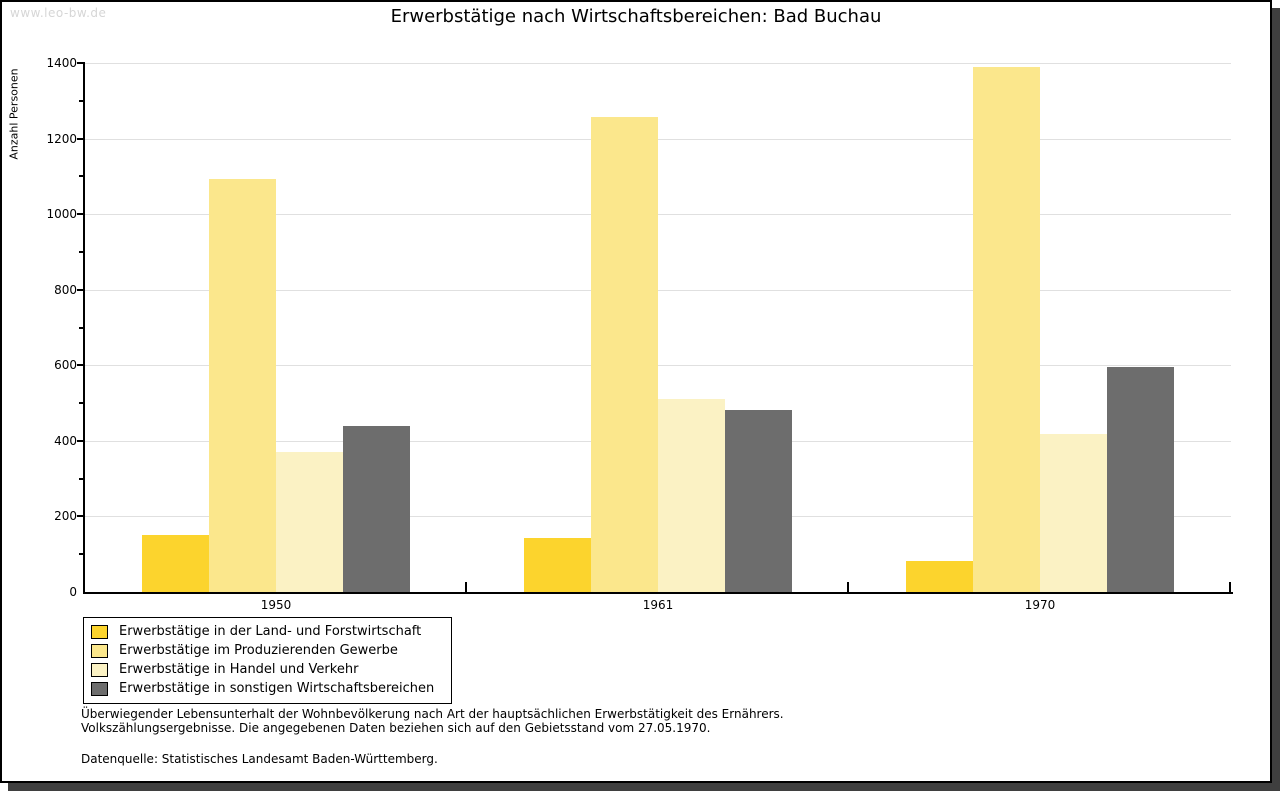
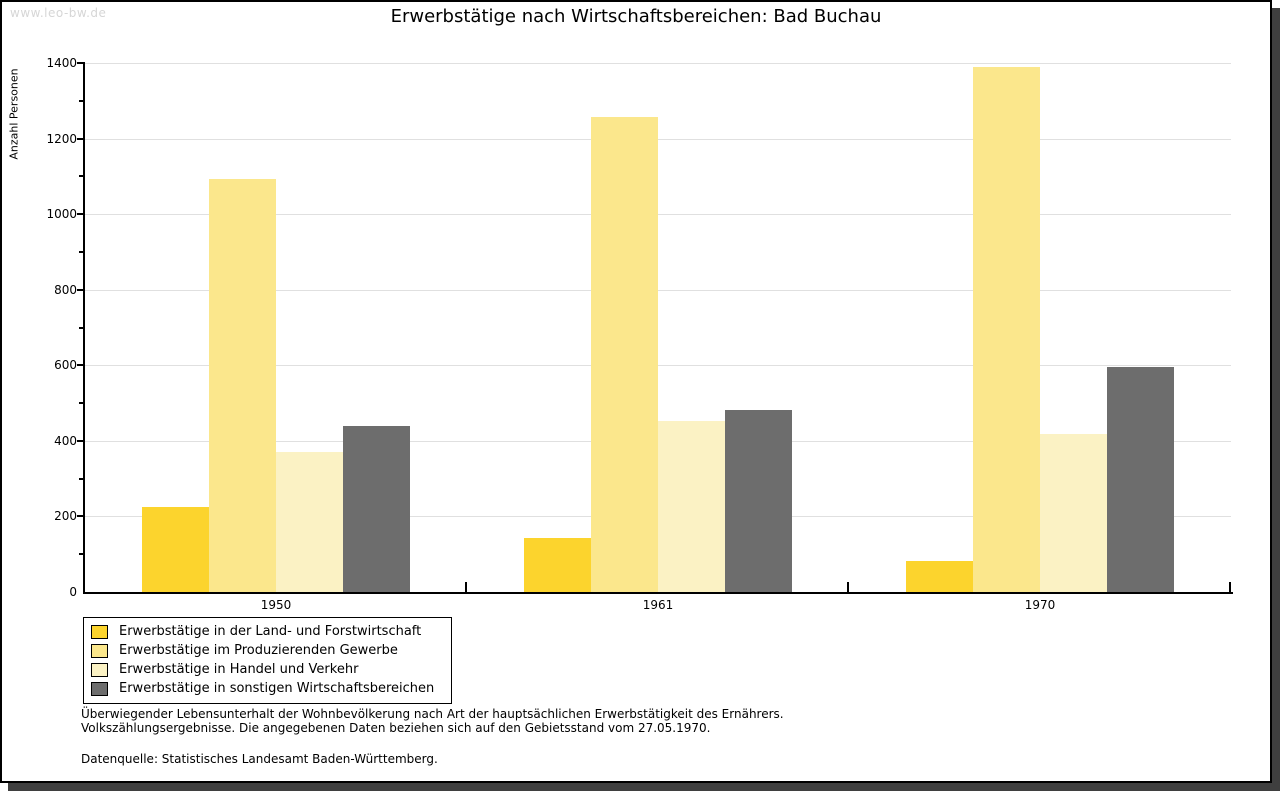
Erwerbstätige in der Land- und Forstwirtschaft/1950: 150 -> 220
Erwerbstätige in Handel und Verkehr/1961: 510 -> 450
